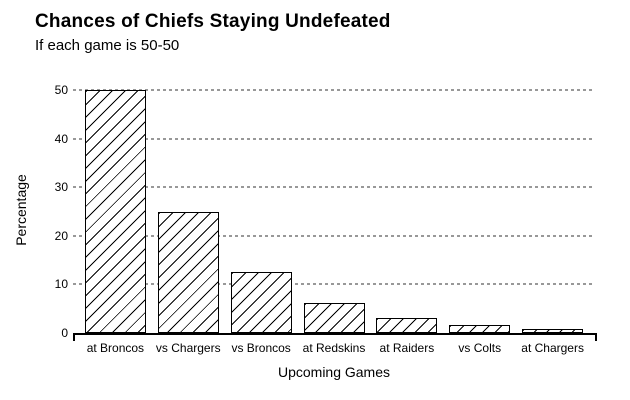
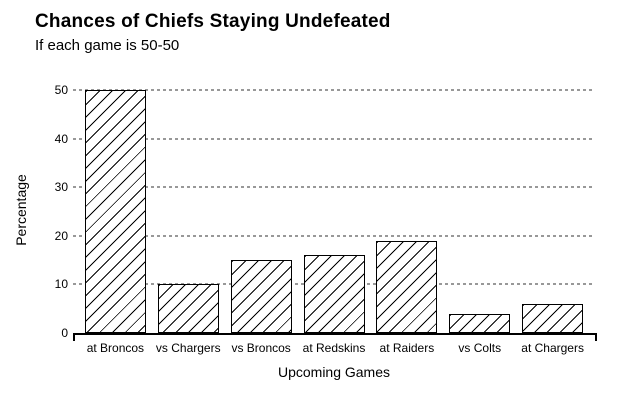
vs Chargers: 25 -> 10
vs Broncos: 12 -> 15
at Redskins: 6 -> 16
at Raiders: 3 -> 19
vs Colts: 2 -> 4
at Chargers: 1 -> 6
